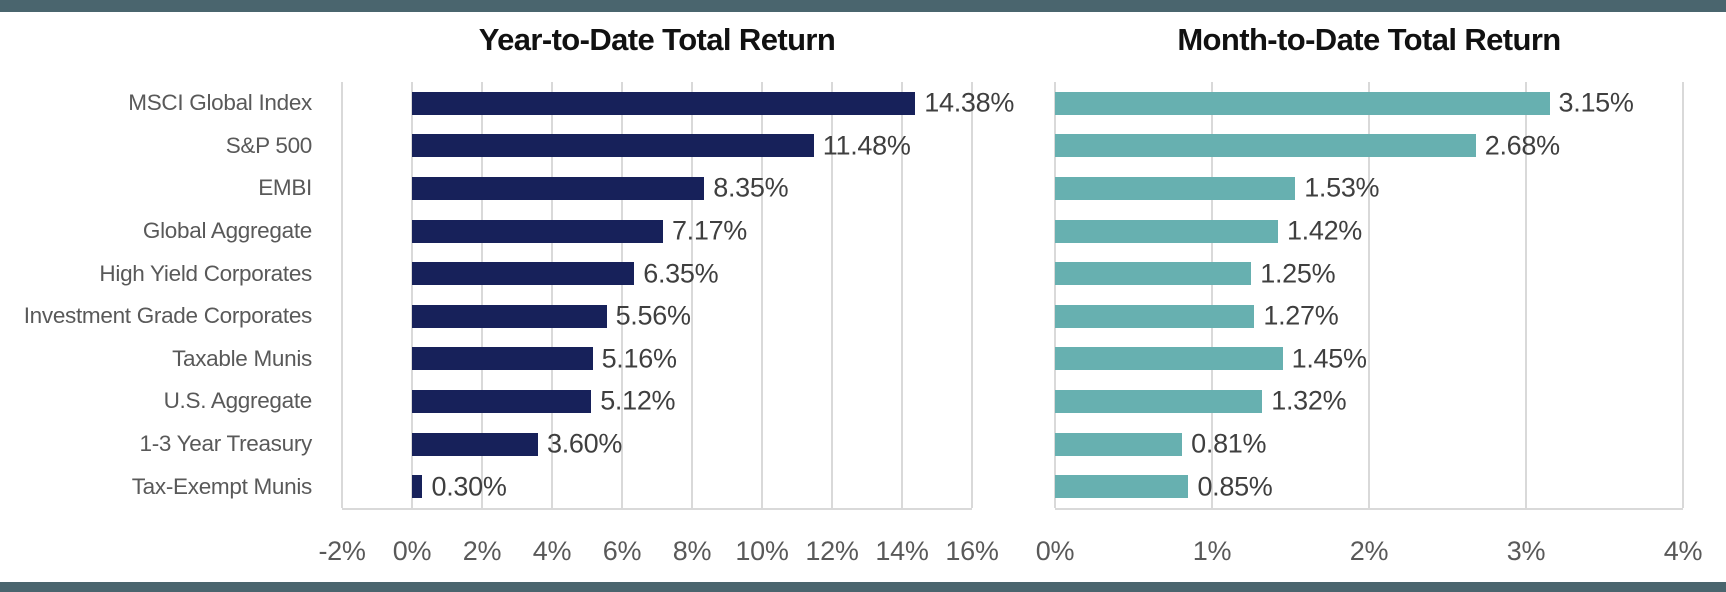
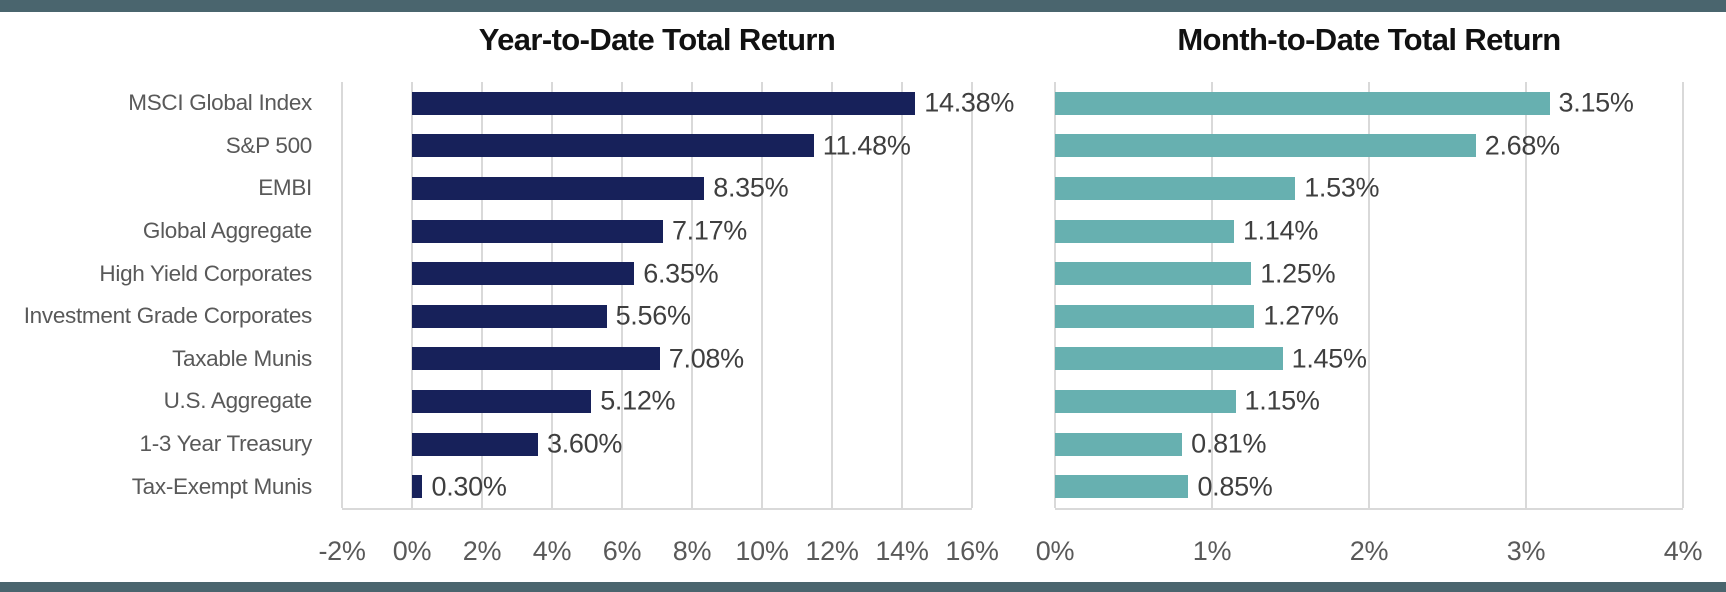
Year-to-Date Total Return/Taxable Munis: 5.16% -> 7.08%
Month-to-Date Total Return/Global Aggregate: 1.42% -> 1.14%
Month-to-Date Total Return/U.S. Aggregate: 1.32% -> 1.15%
